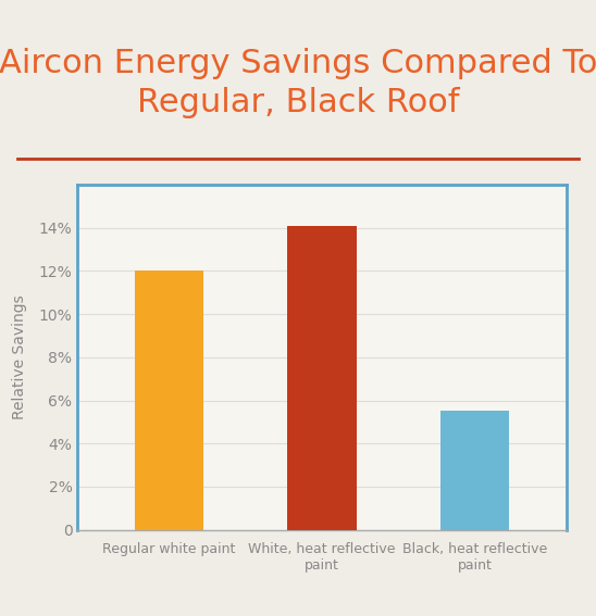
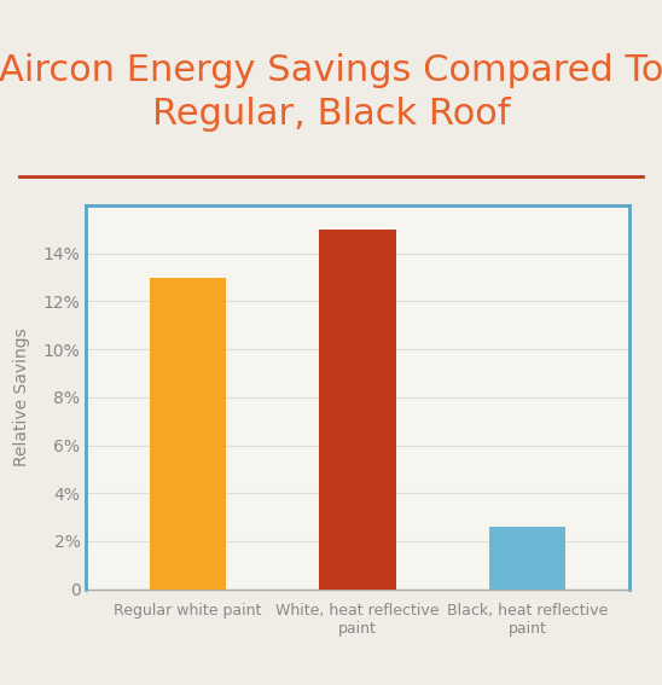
Regular white paint: 12.0% -> 13.0%
White, heat reflective paint: 14.1% -> 15.0%
Black, heat reflective paint: 5.5% -> 2.6%
